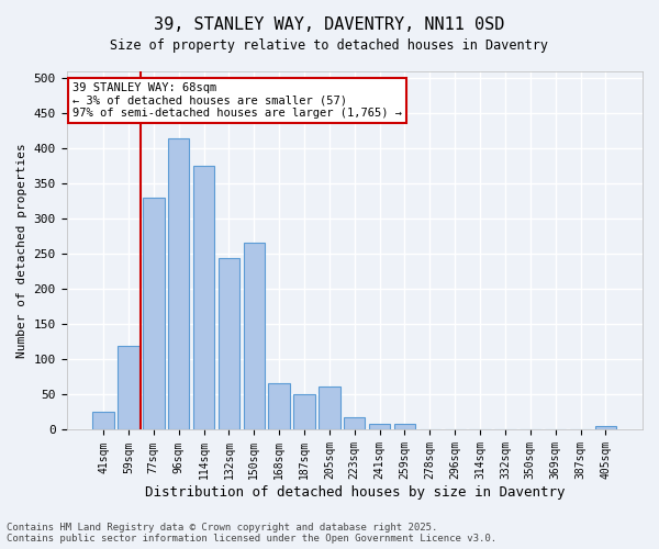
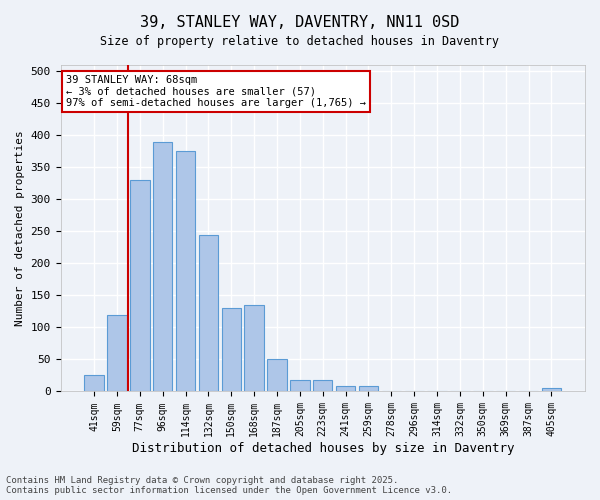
96sqm: 414 -> 390
150sqm: 266 -> 130
168sqm: 66 -> 135
205sqm: 62 -> 18
